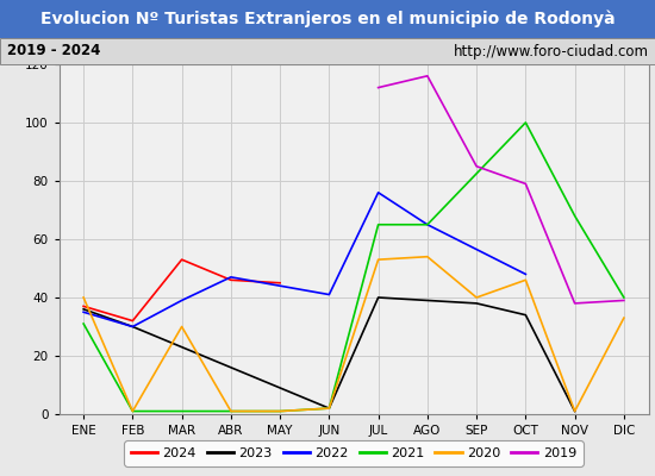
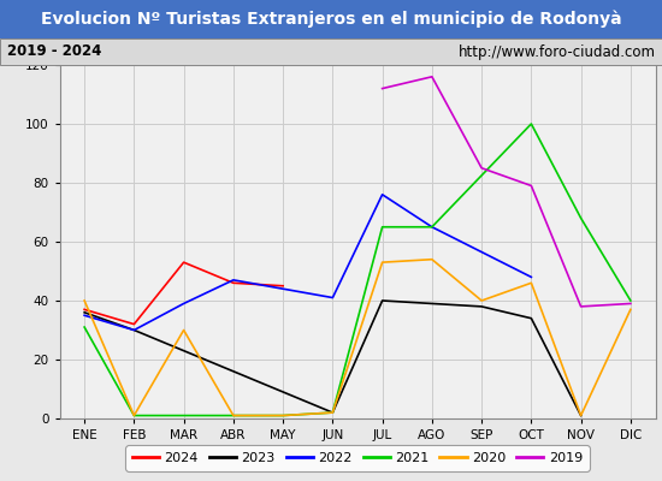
2020/DIC: 33 -> 37
